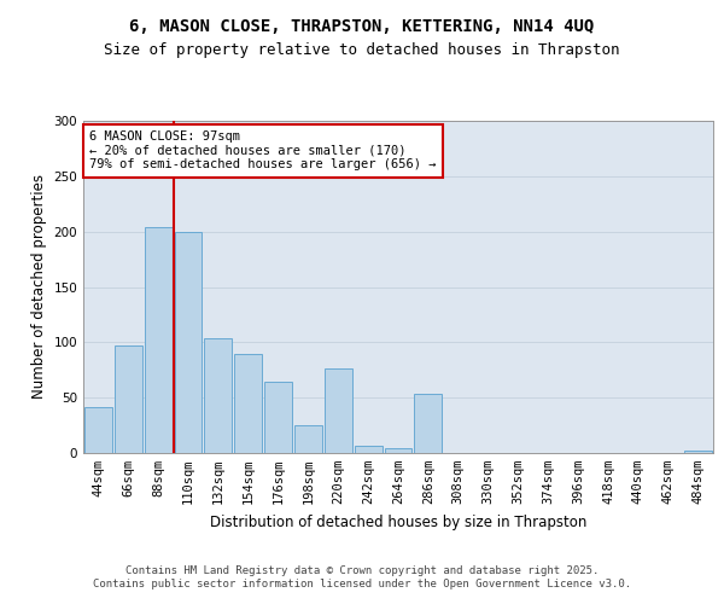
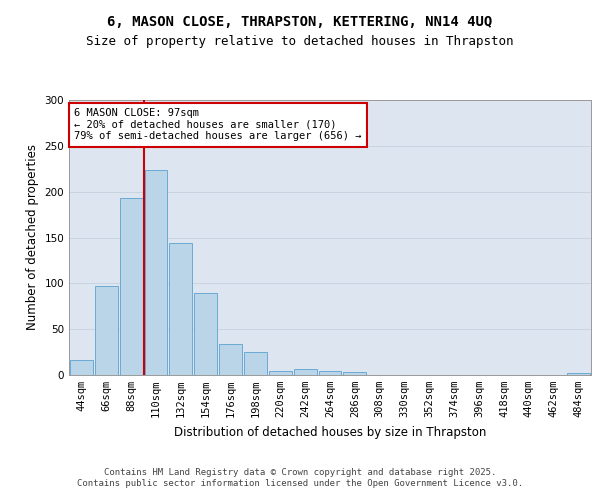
44sqm: 42 -> 16
88sqm: 204 -> 193
110sqm: 200 -> 224
132sqm: 104 -> 144
176sqm: 64 -> 34
220sqm: 76 -> 4
286sqm: 54 -> 3
